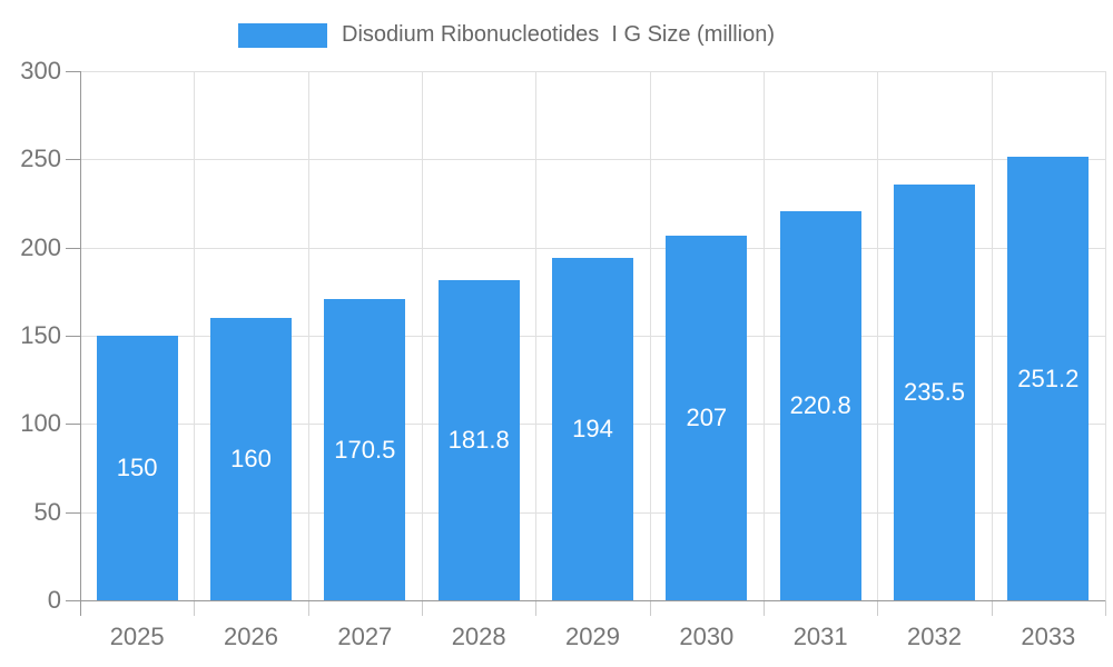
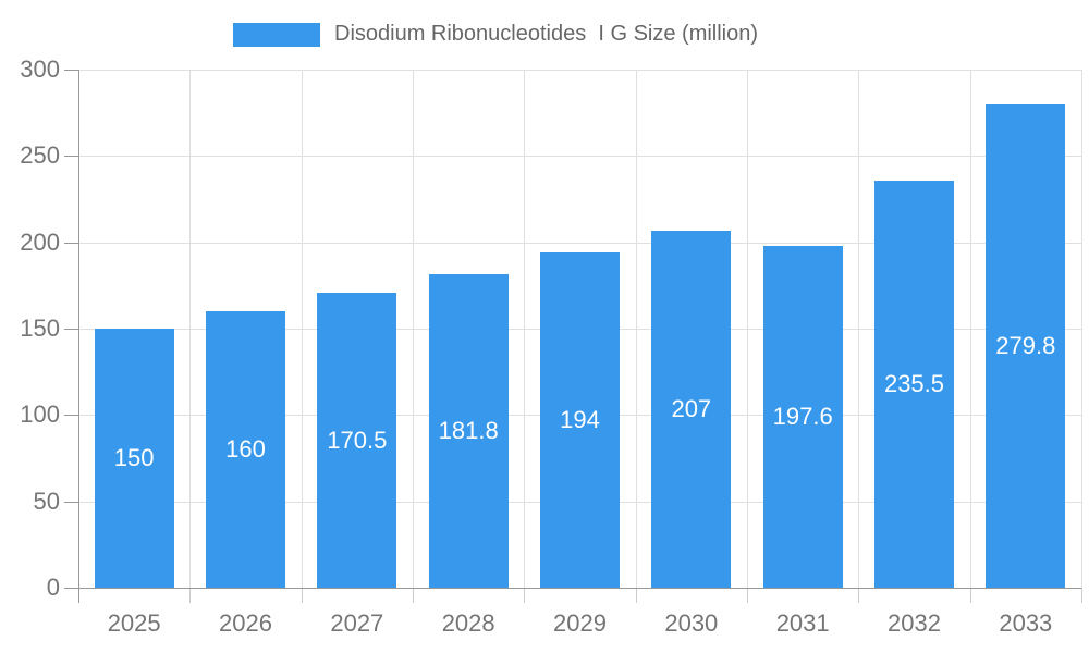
2031: 220.8 -> 197.6
2033: 251.2 -> 279.8
